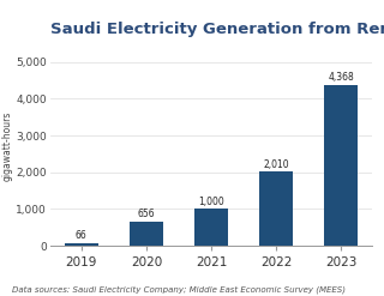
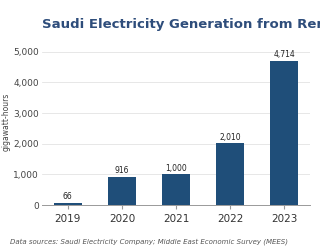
2020: 656 -> 916
2023: 4,368 -> 4,714
